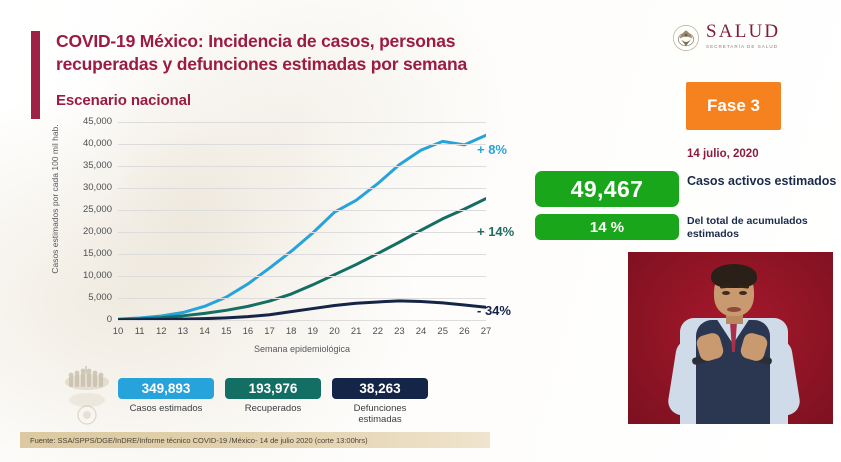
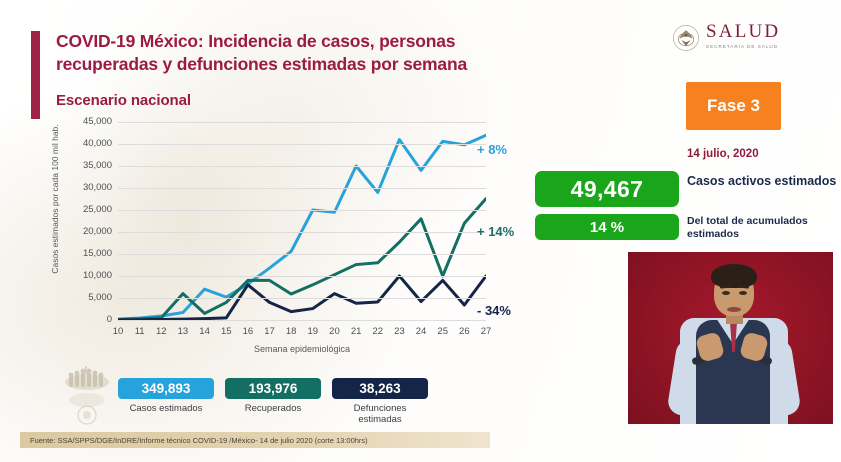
Recuperados/13: 1000 -> 6000
Casos estimados/14: 3000 -> 7000
Recuperados/15: 2000 -> 4000
Recuperados/16: 3000 -> 9000
Defunciones estimadas/16: 1000 -> 8000
Recuperados/17: 4000 -> 9000
Defunciones estimadas/17: 1000 -> 4000
Casos estimados/19: 20000 -> 25000
Defunciones estimadas/20: 3000 -> 6000
Casos estimados/21: 27000 -> 35000
Casos estimados/22: 31000 -> 29000
Recuperados/22: 15000 -> 13000
Casos estimados/23: 35000 -> 41000
Defunciones estimadas/23: 4000 -> 10000
Casos estimados/24: 39000 -> 34000
Recuperados/24: 20000 -> 23000
Recuperados/25: 23000 -> 10000
Defunciones estimadas/25: 4000 -> 9000
Recuperados/26: 25000 -> 22000
Defunciones estimadas/27: 3000 -> 10000
